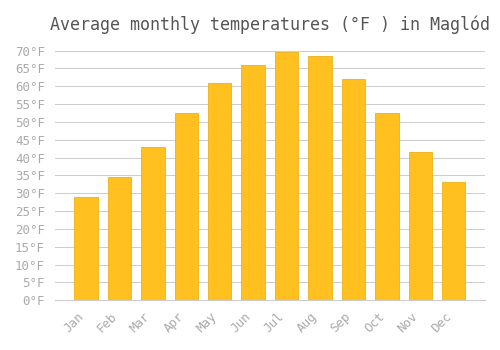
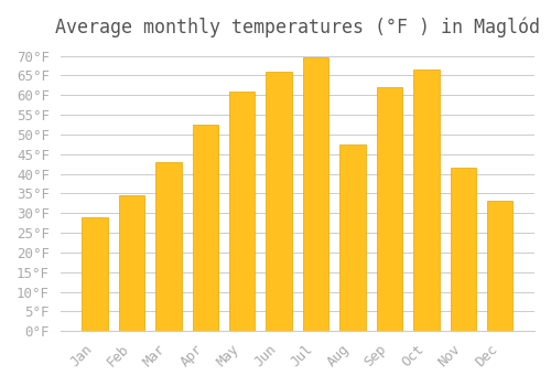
Aug: 68.5°F -> 47.5°F
Oct: 52.5°F -> 66.5°F
